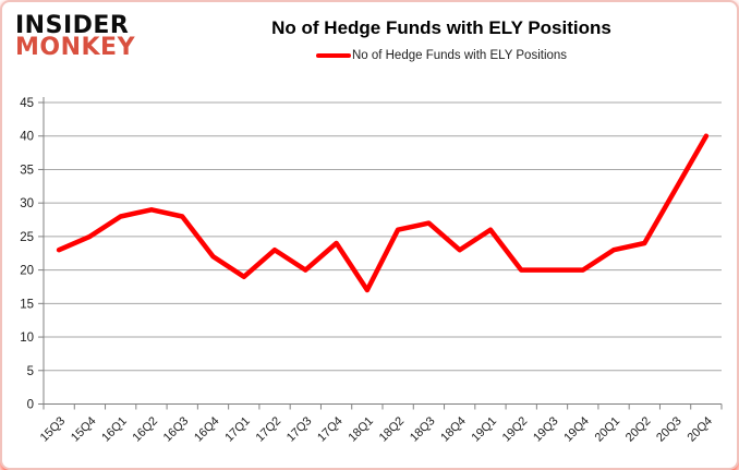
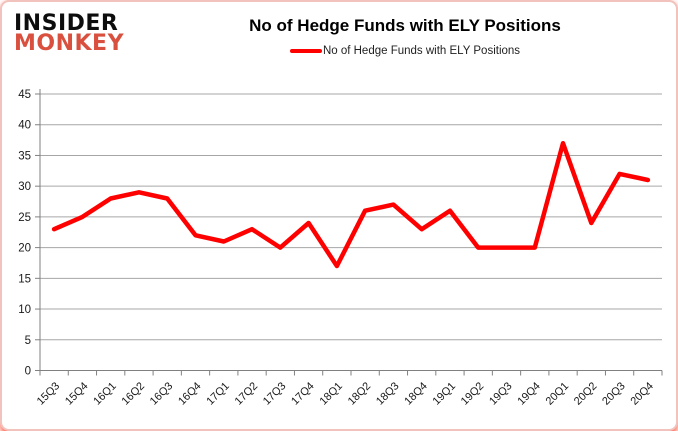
17Q1: 19 -> 21
20Q1: 23 -> 37
20Q4: 40 -> 31
